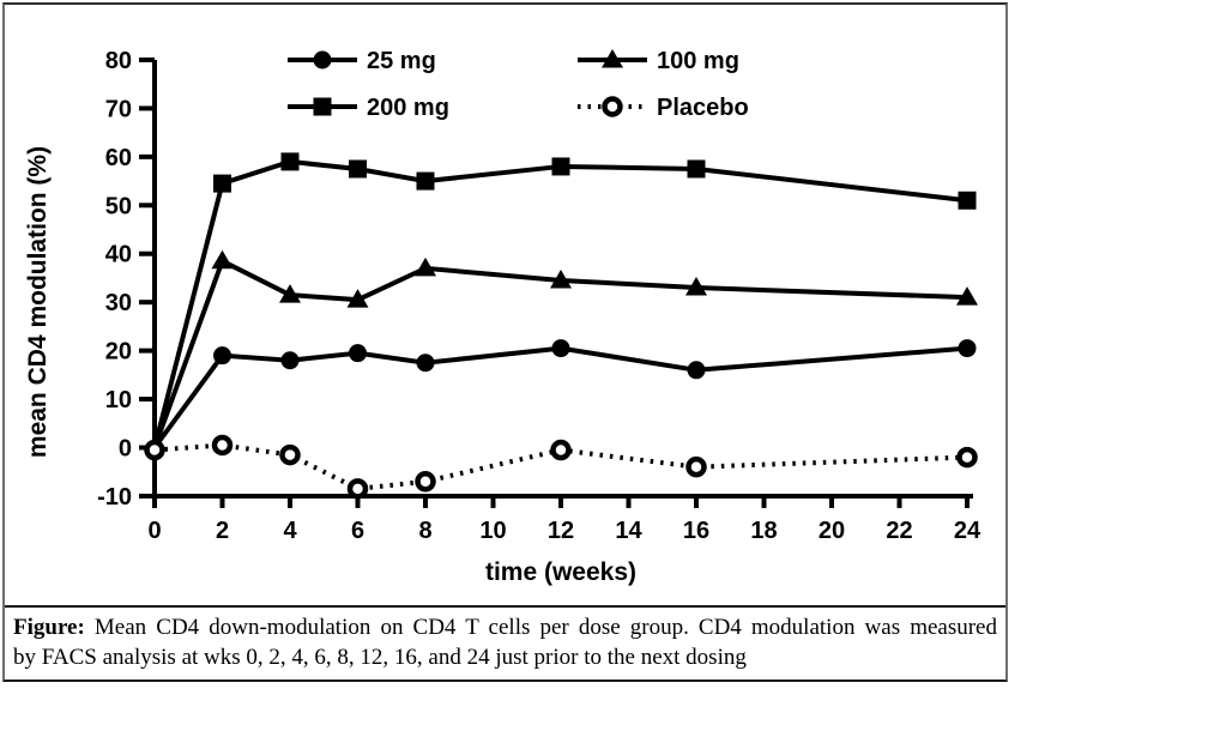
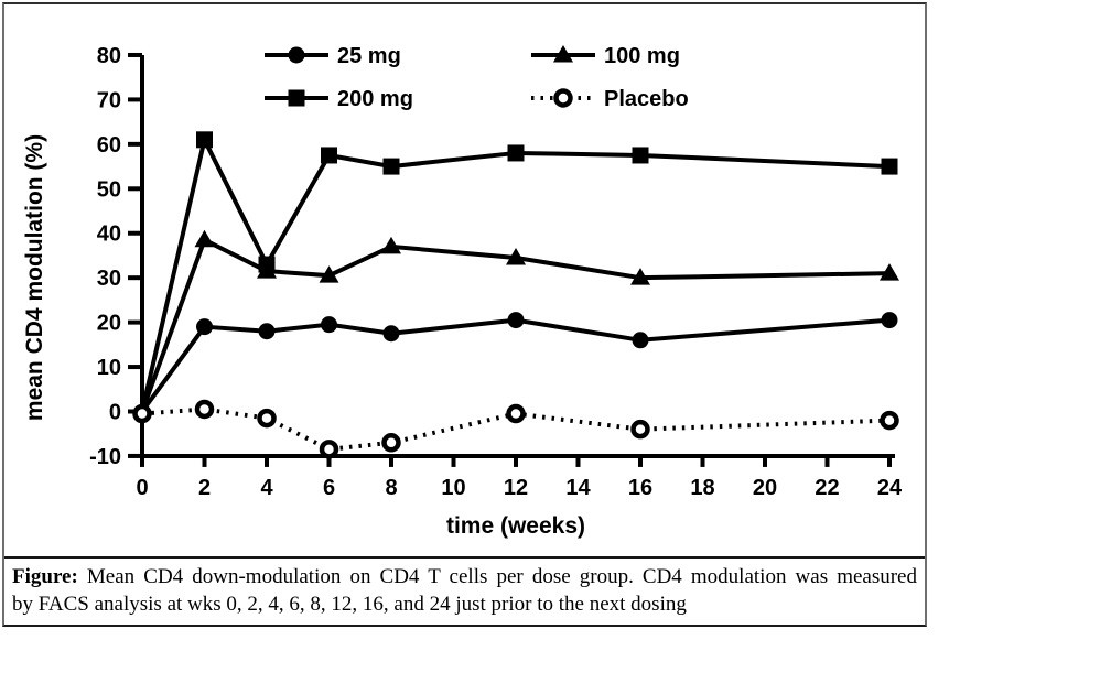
200 mg/2: 54 -> 61
200 mg/4: 59 -> 33
100 mg/16: 33 -> 30
200 mg/24: 51 -> 55
